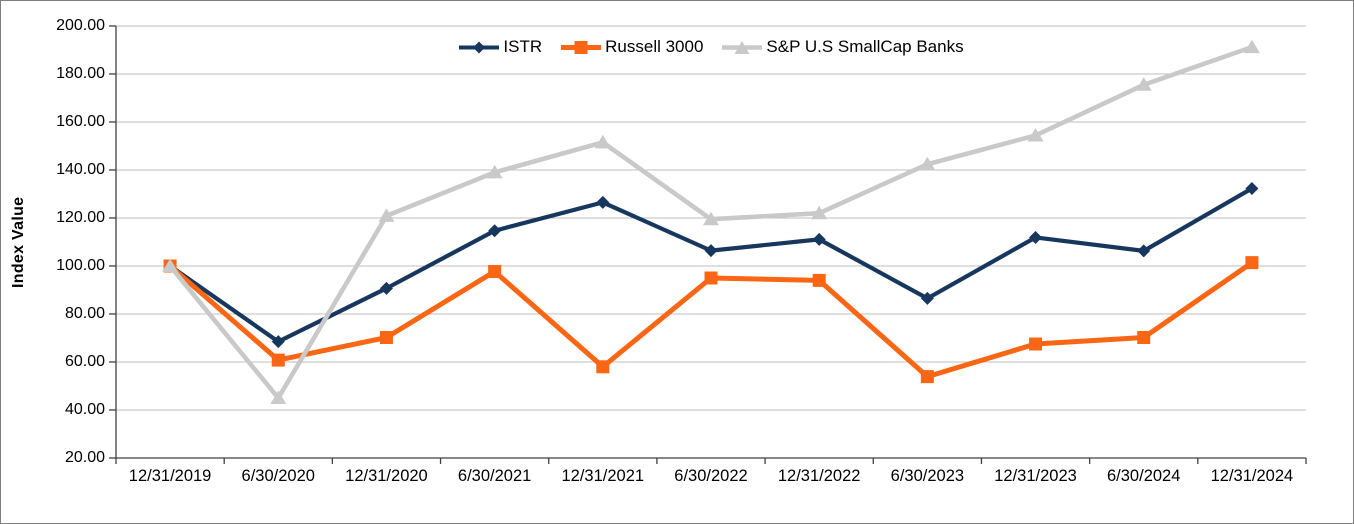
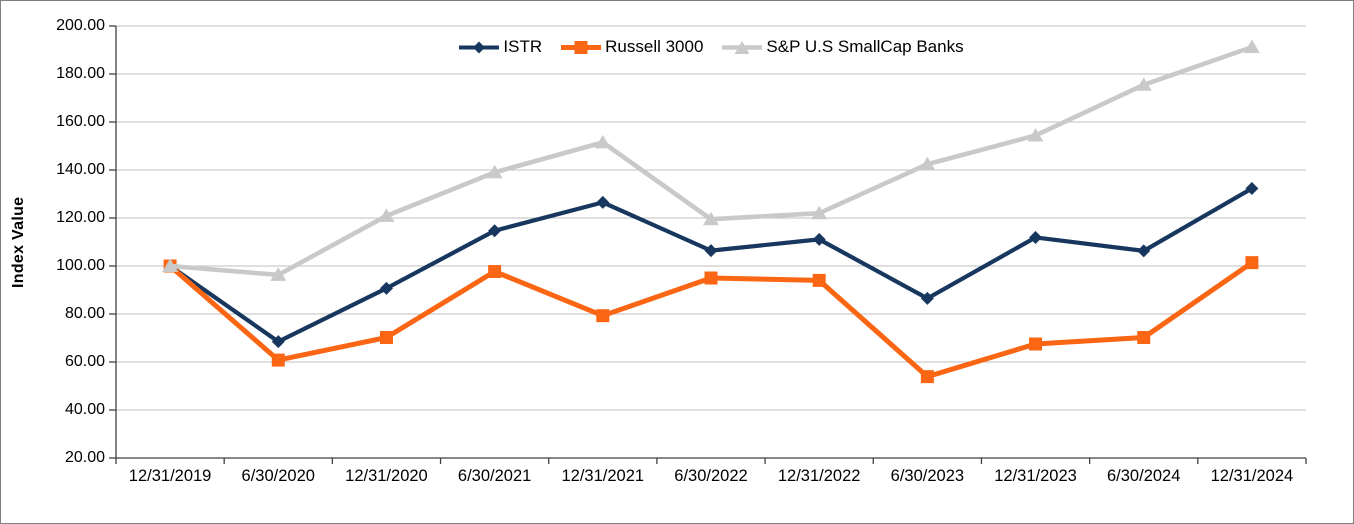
S&P U.S SmallCap Banks/6/30/2020: 45 -> 96
Russell 3000/12/31/2021: 58 -> 79
